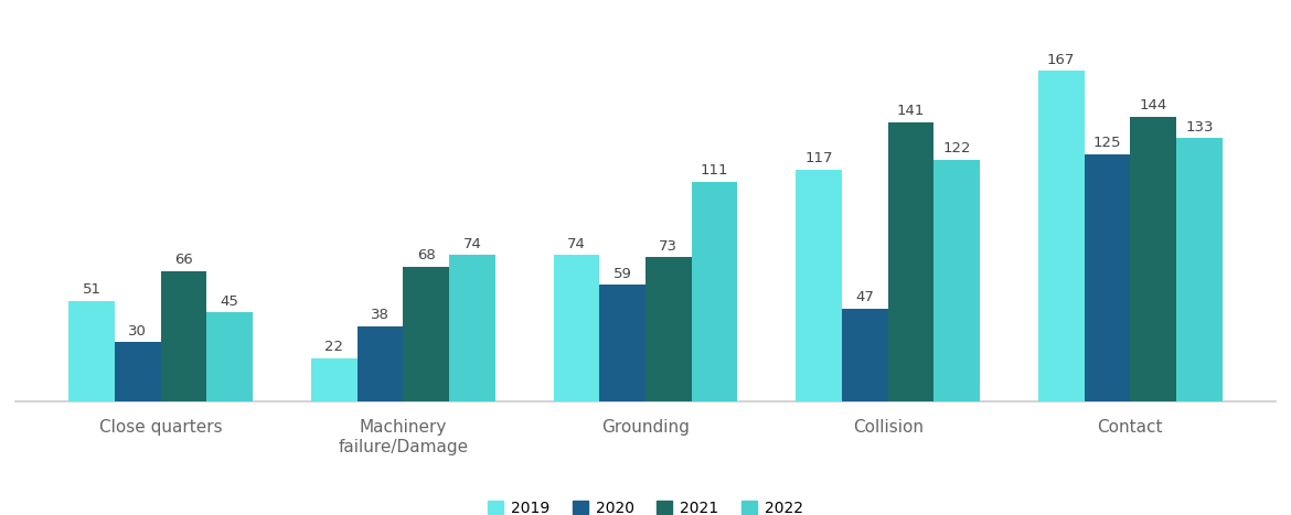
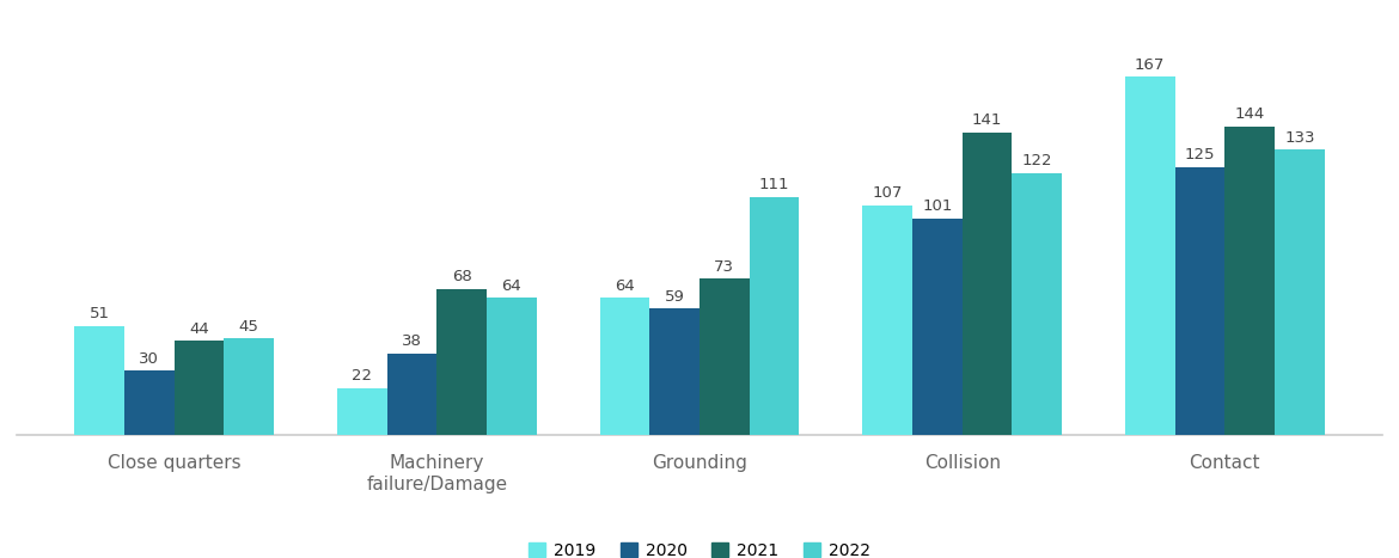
2021/Close quarters: 66 -> 44
2022/Machinery failure/Damage: 74 -> 64
2019/Grounding: 74 -> 64
2019/Collision: 117 -> 107
2020/Collision: 47 -> 101
